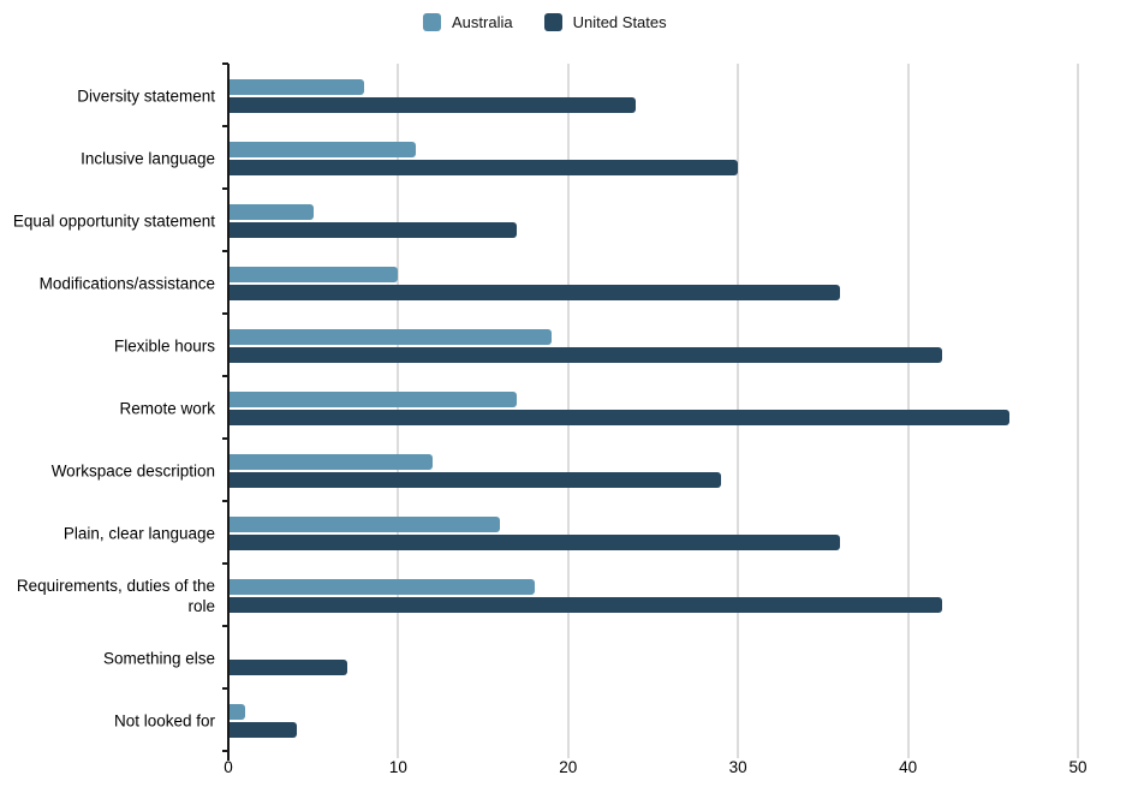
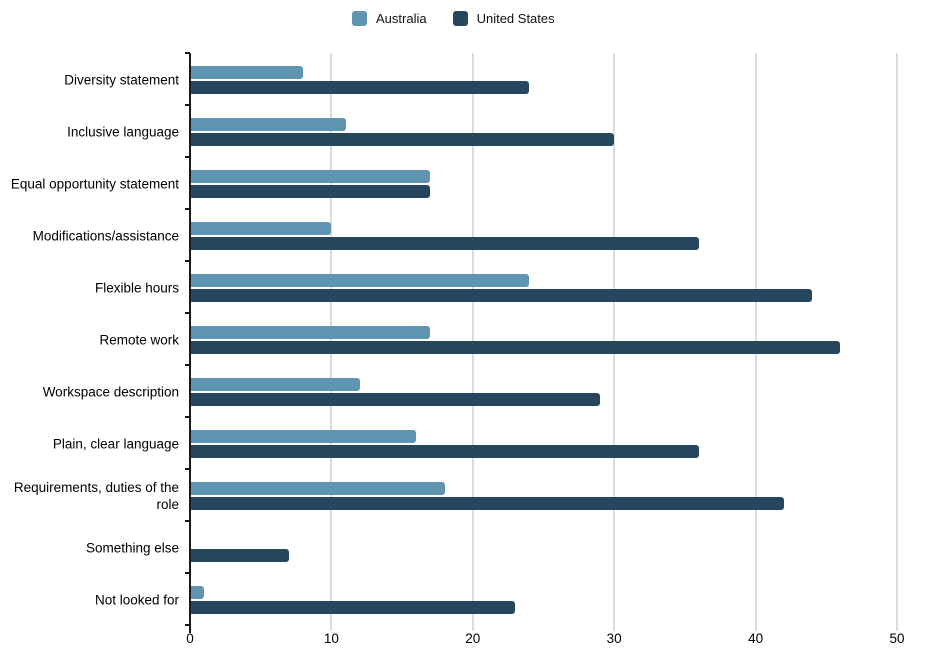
Australia/Equal opportunity statement: 5 -> 17
Australia/Flexible hours: 19 -> 24
United States/Flexible hours: 42 -> 44
United States/Not looked for: 4 -> 23
